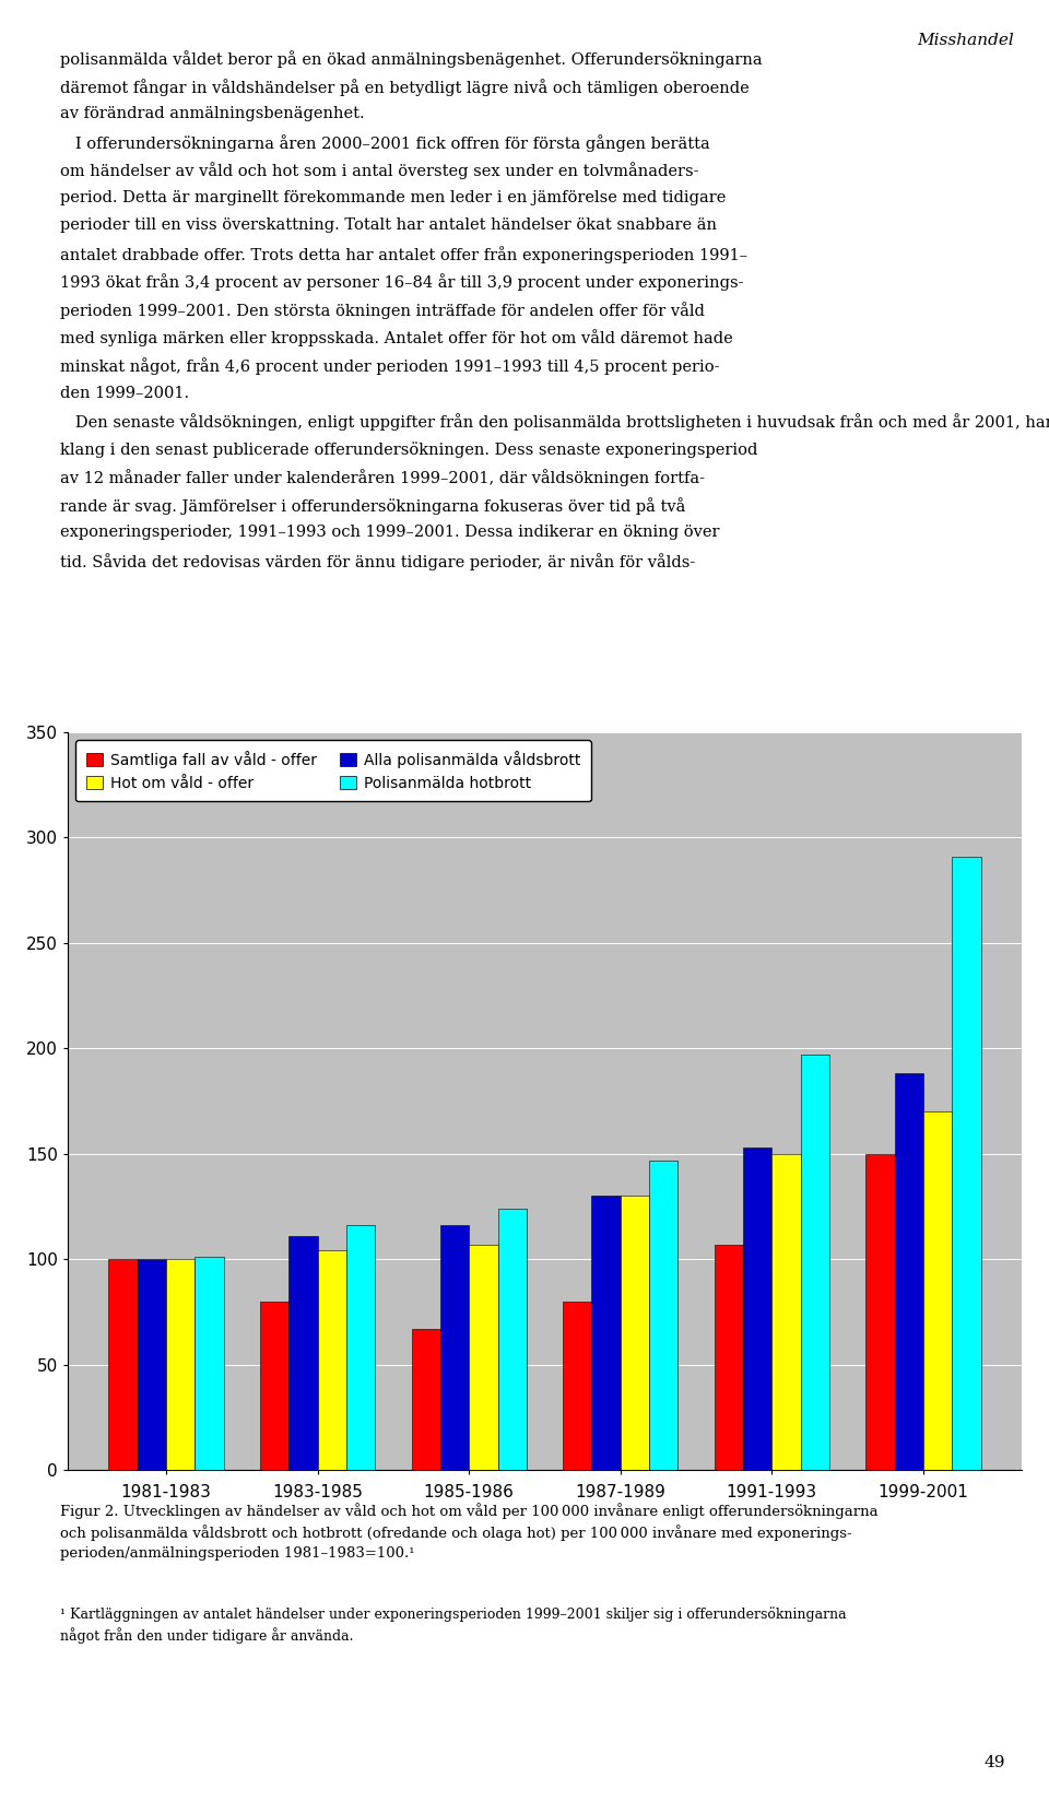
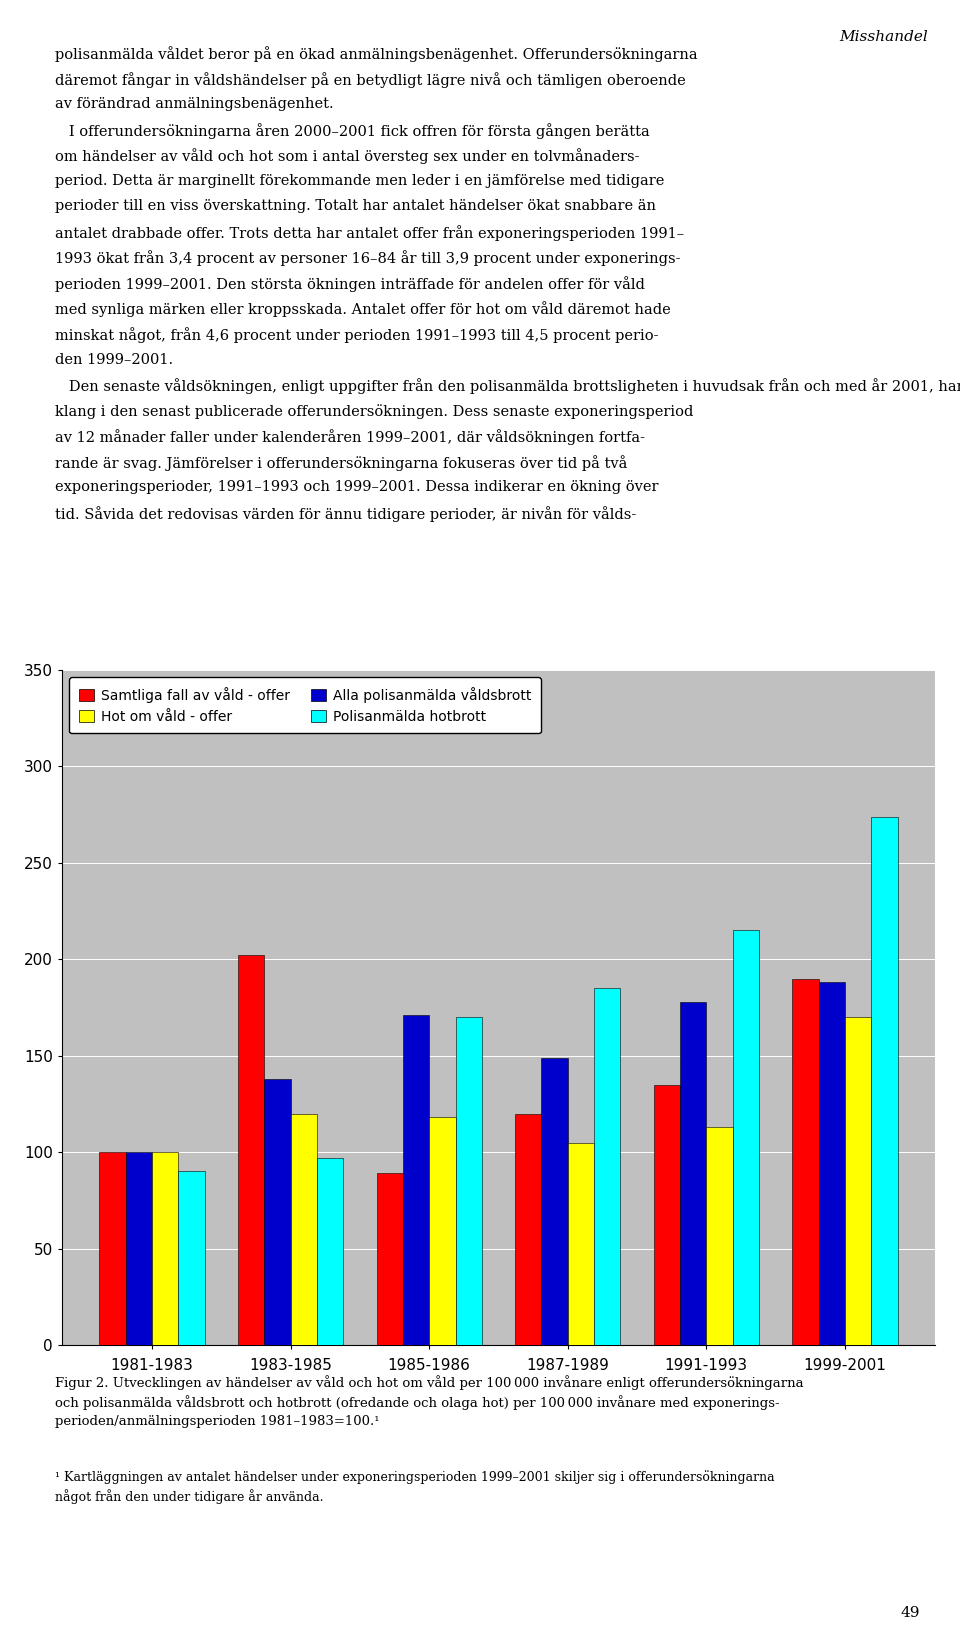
Polisanmälda hotbrott/1981-1983: 101 -> 90
Samtliga fall av våld - offer/1983-1985: 80 -> 202
Alla polisanmälda våldsbrott/1983-1985: 111 -> 138
Hot om våld - offer/1983-1985: 104 -> 120
Polisanmälda hotbrott/1983-1985: 116 -> 97
Samtliga fall av våld - offer/1985-1986: 67 -> 89
Alla polisanmälda våldsbrott/1985-1986: 116 -> 171
Hot om våld - offer/1985-1986: 107 -> 118
Polisanmälda hotbrott/1985-1986: 124 -> 170
Samtliga fall av våld - offer/1987-1989: 80 -> 120
Alla polisanmälda våldsbrott/1987-1989: 130 -> 149
Hot om våld - offer/1987-1989: 130 -> 105
Polisanmälda hotbrott/1987-1989: 147 -> 185
Samtliga fall av våld - offer/1991-1993: 107 -> 135
Alla polisanmälda våldsbrott/1991-1993: 153 -> 178
Hot om våld - offer/1991-1993: 150 -> 113
Polisanmälda hotbrott/1991-1993: 197 -> 215
Samtliga fall av våld - offer/1999-2001: 150 -> 190
Polisanmälda hotbrott/1999-2001: 291 -> 274
